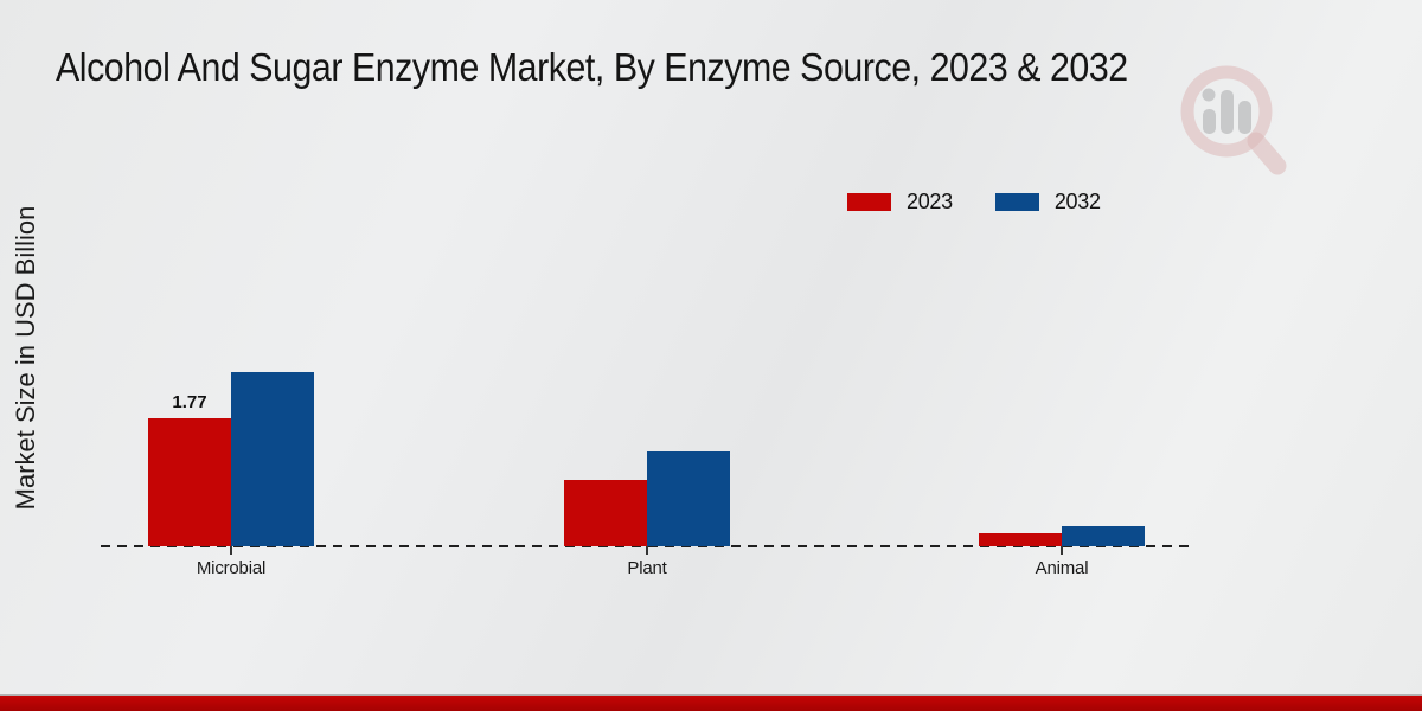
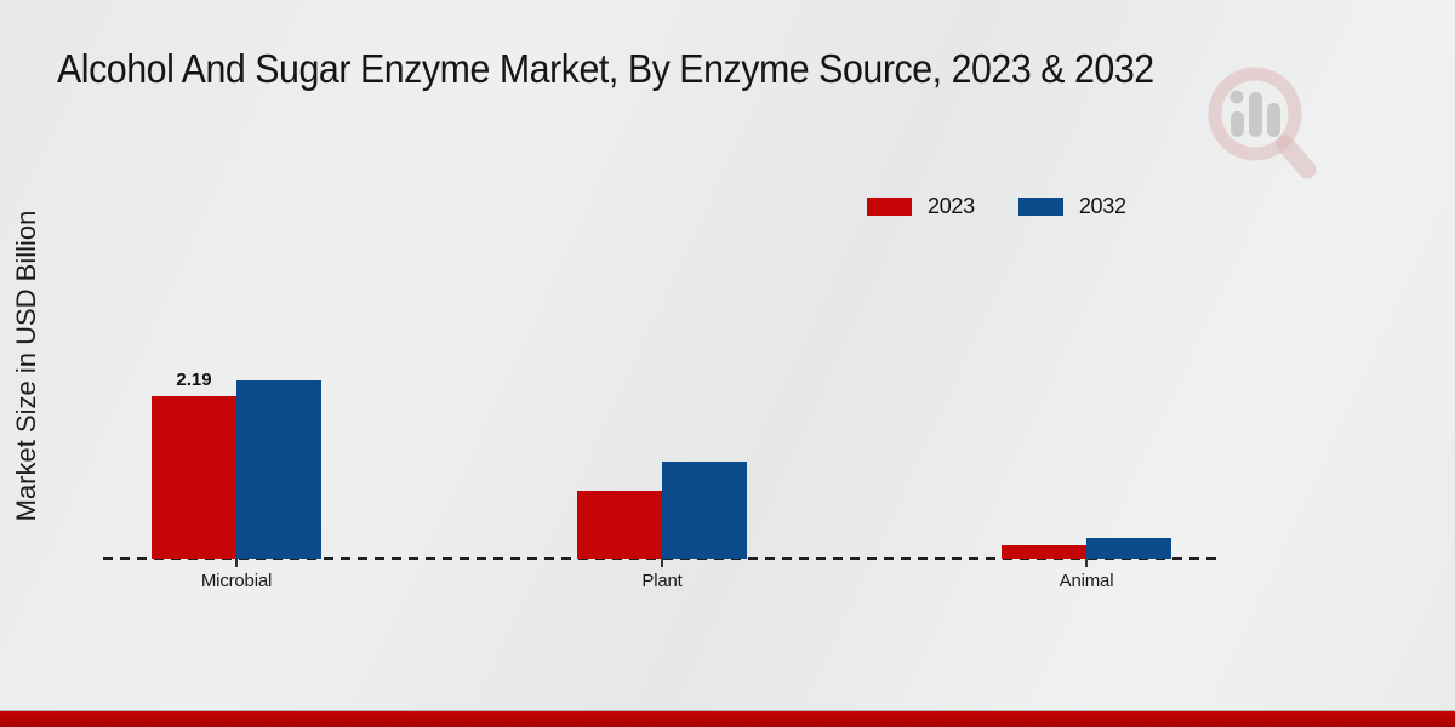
2023/Microbial: 1.77 -> 2.19
